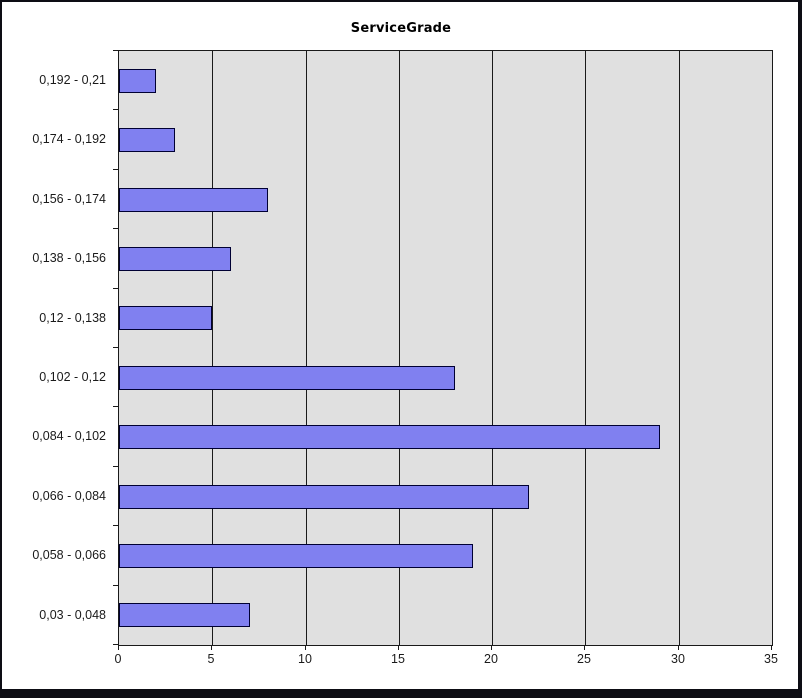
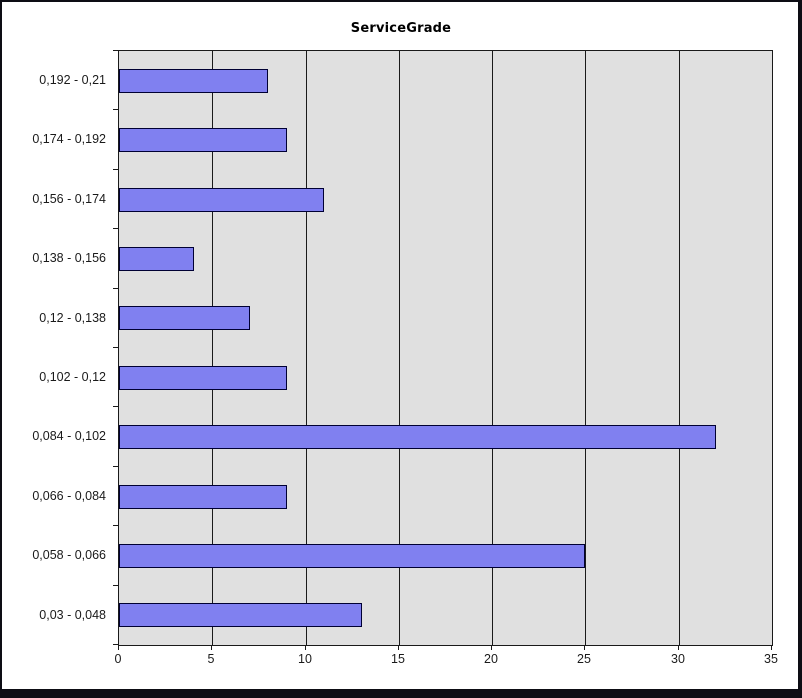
0,192 - 0,21: 2 -> 8
0,174 - 0,192: 3 -> 9
0,156 - 0,174: 8 -> 11
0,138 - 0,156: 6 -> 4
0,12 - 0,138: 5 -> 7
0,102 - 0,12: 18 -> 9
0,084 - 0,102: 29 -> 32
0,066 - 0,084: 22 -> 9
0,058 - 0,066: 19 -> 25
0,03 - 0,048: 7 -> 13
